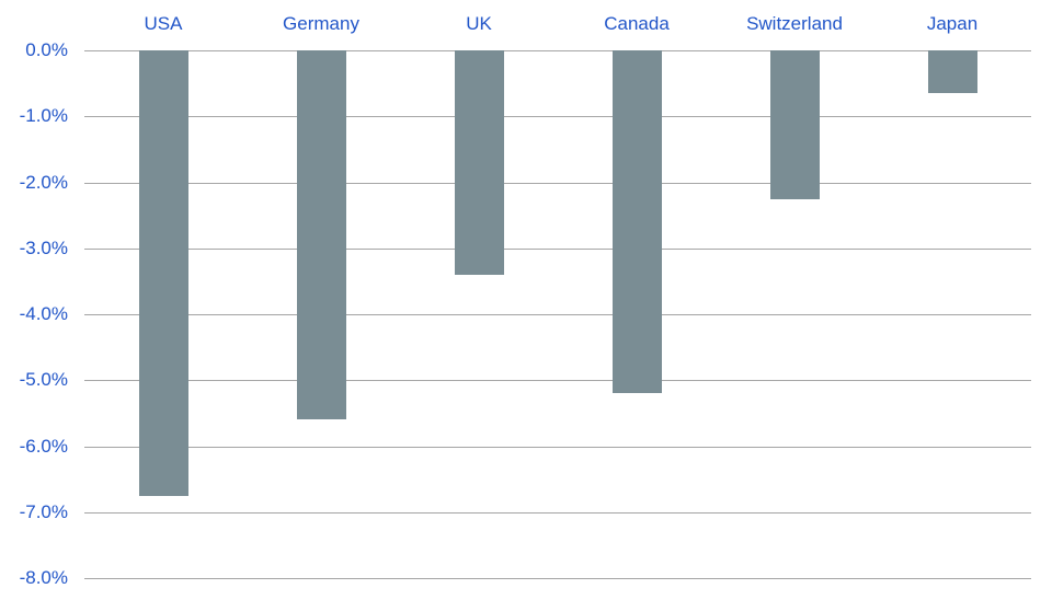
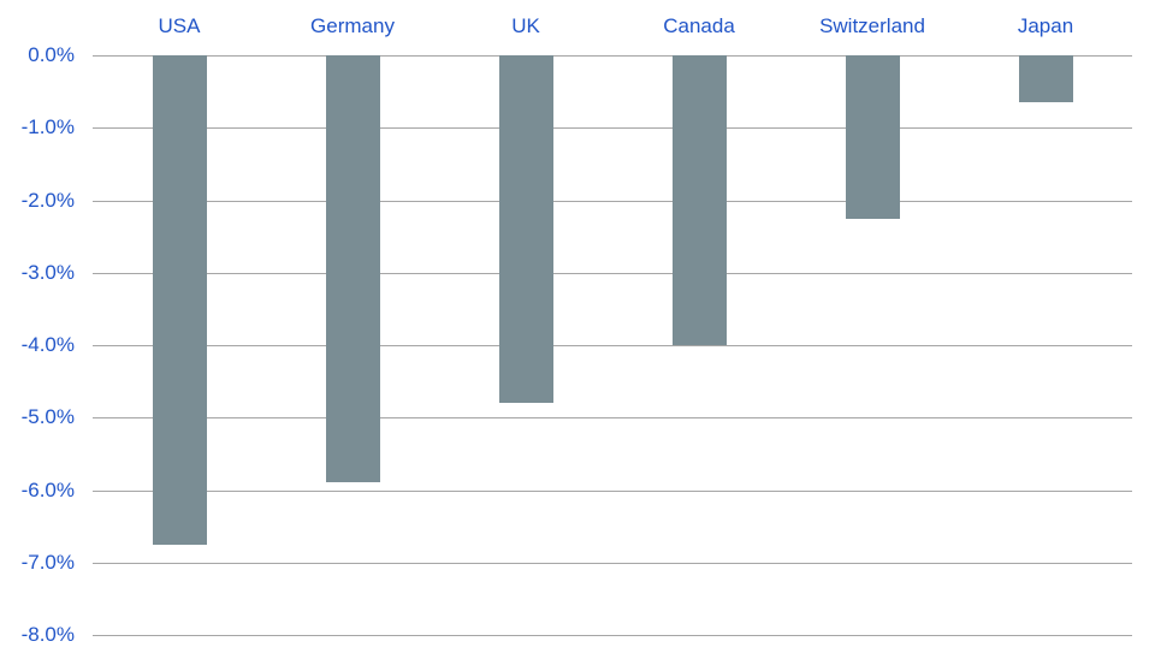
Germany: -5.6% -> -5.9%
UK: -3.4% -> -4.8%
Canada: -5.2% -> -4.0%
